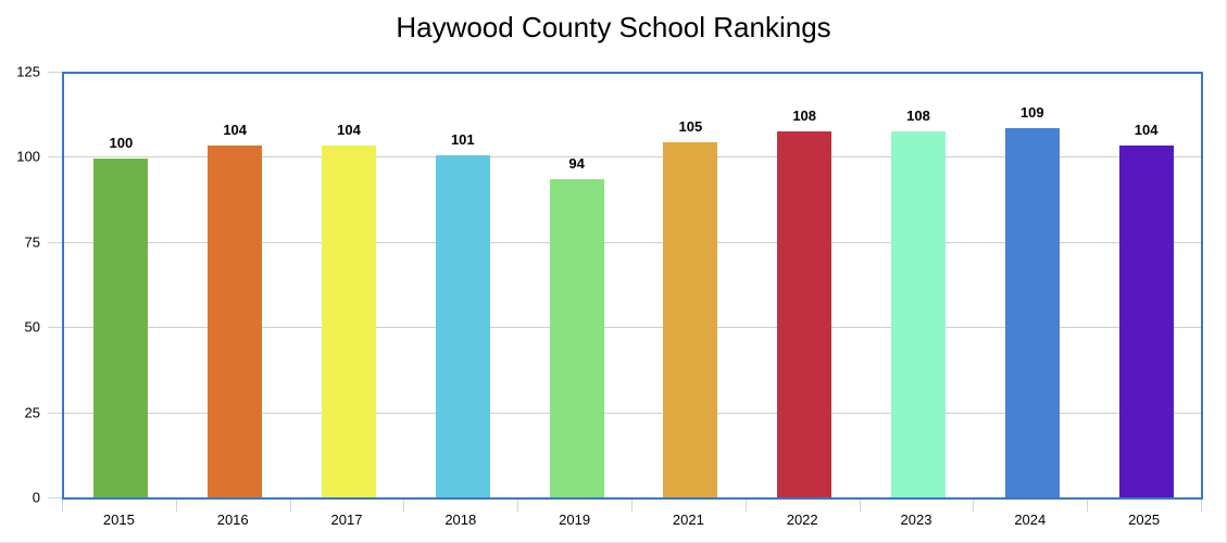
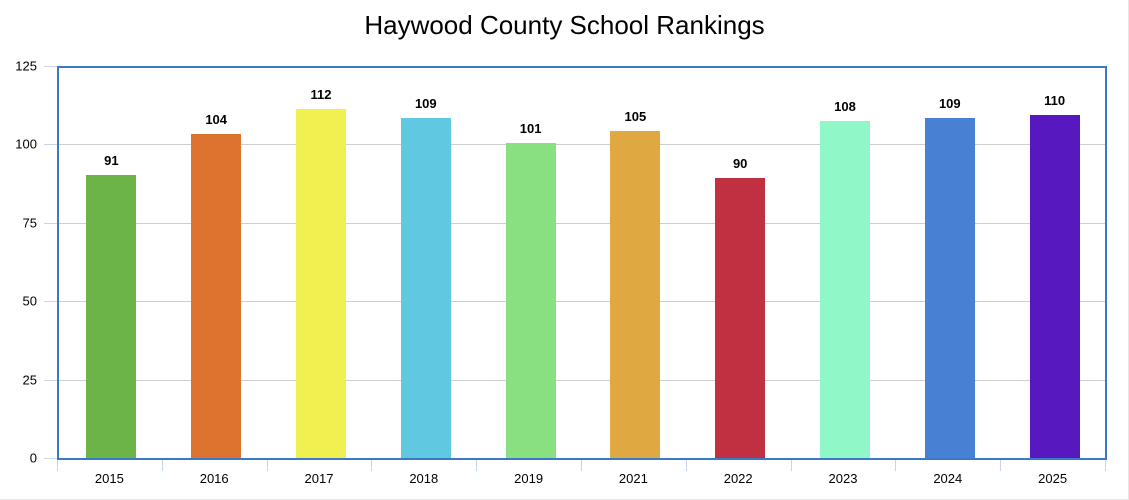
2015: 100 -> 91
2017: 104 -> 112
2018: 101 -> 109
2019: 94 -> 101
2022: 108 -> 90
2025: 104 -> 110
